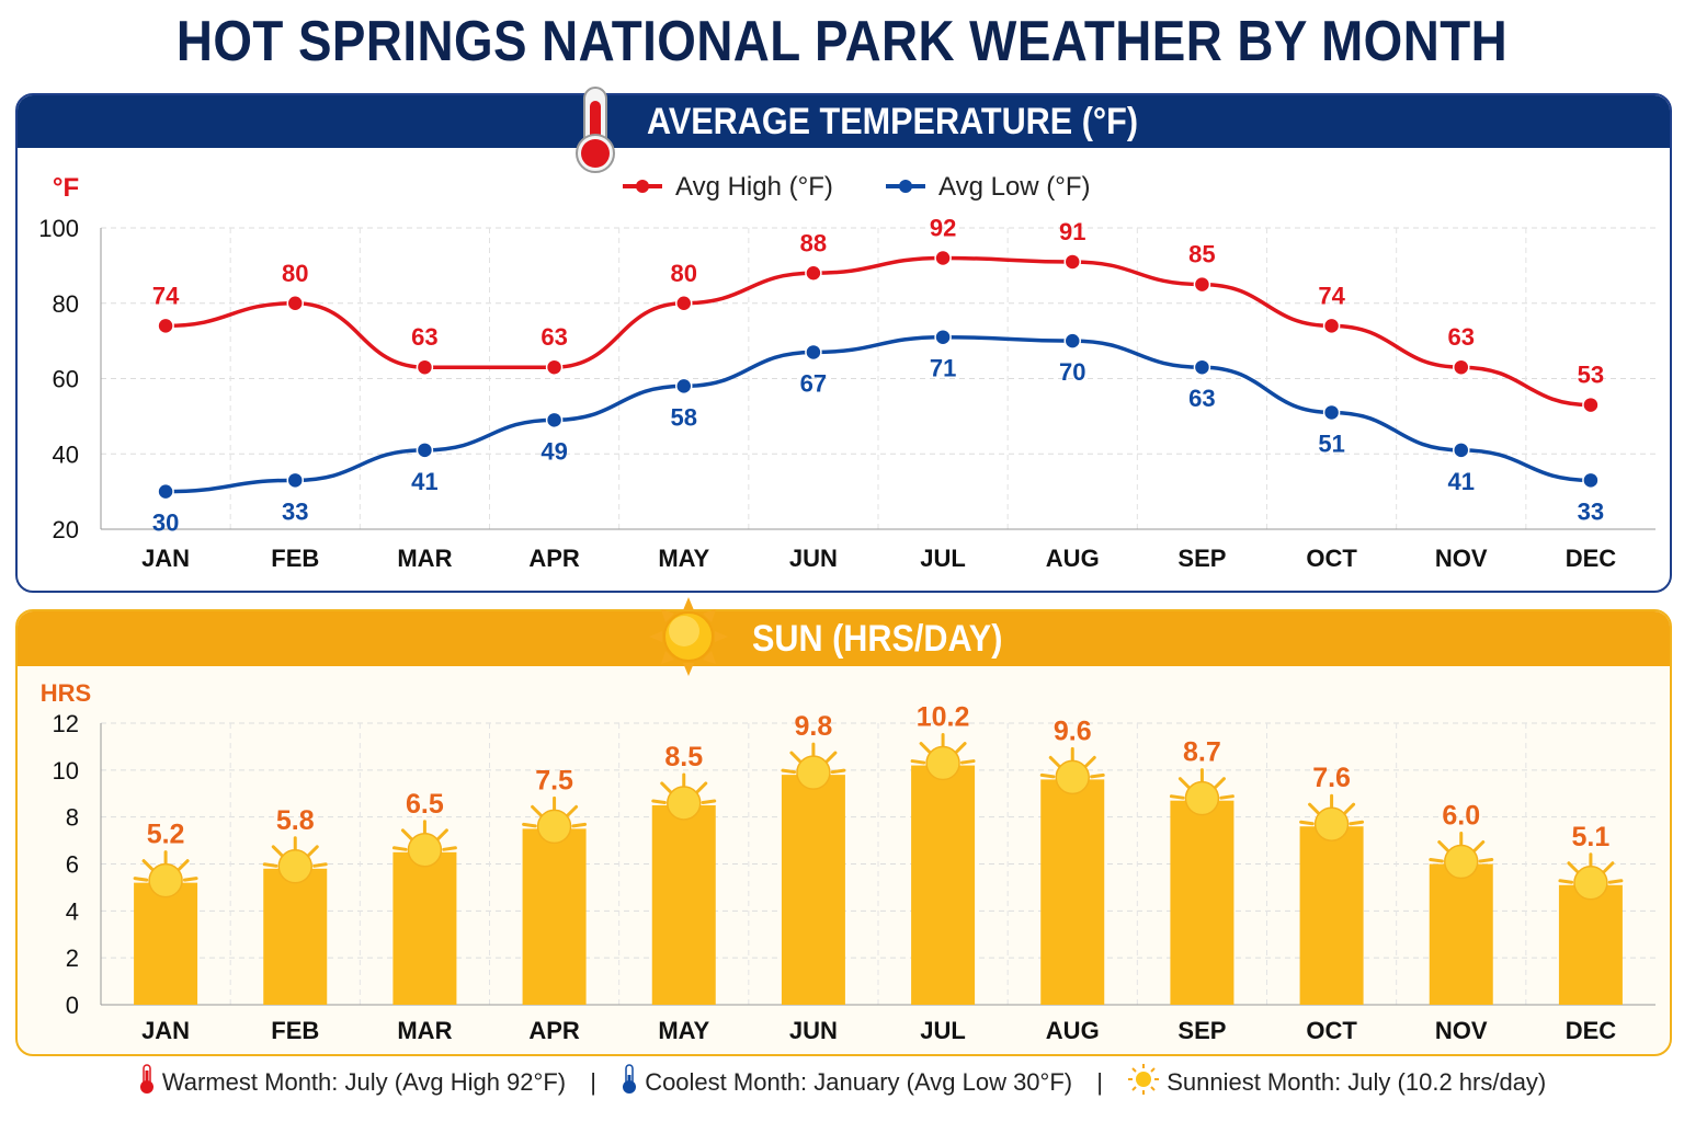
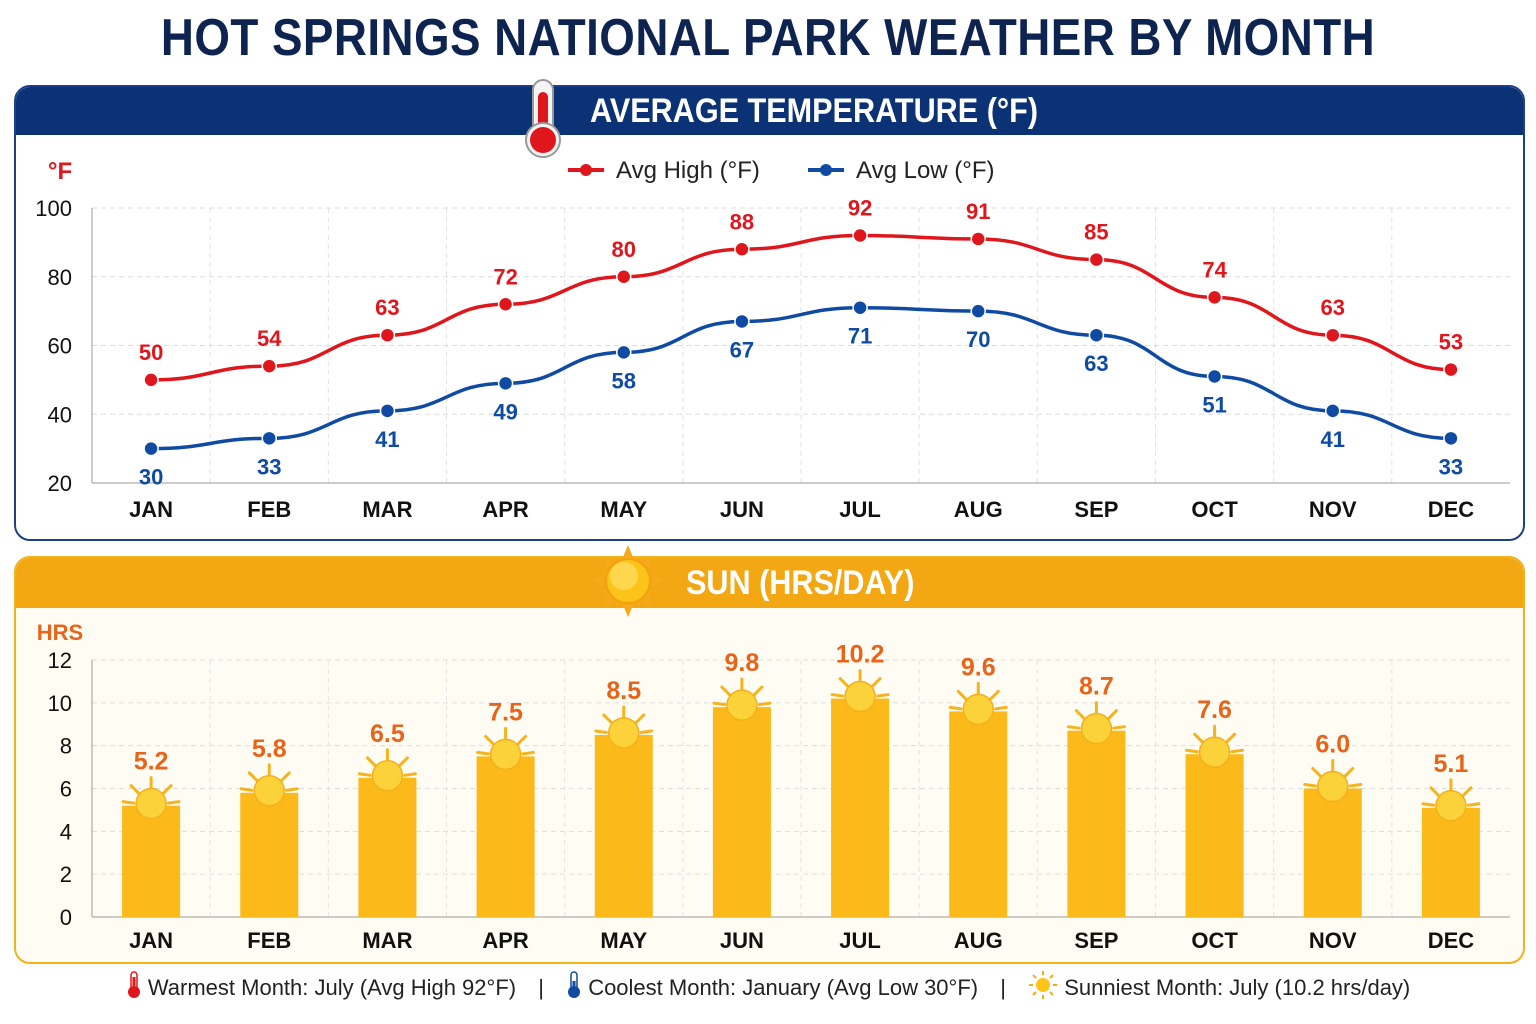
AVERAGE TEMPERATURE (°F)/Avg High (°F)/JAN: 74 -> 50
AVERAGE TEMPERATURE (°F)/Avg High (°F)/FEB: 80 -> 54
AVERAGE TEMPERATURE (°F)/Avg High (°F)/APR: 63 -> 72
